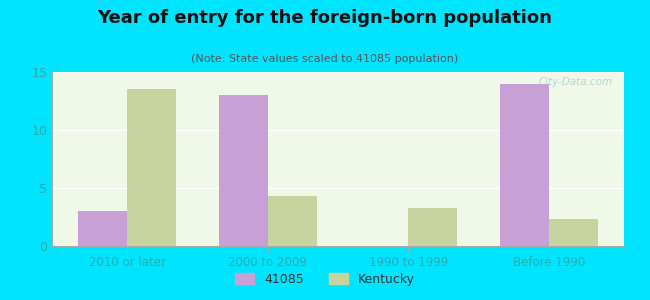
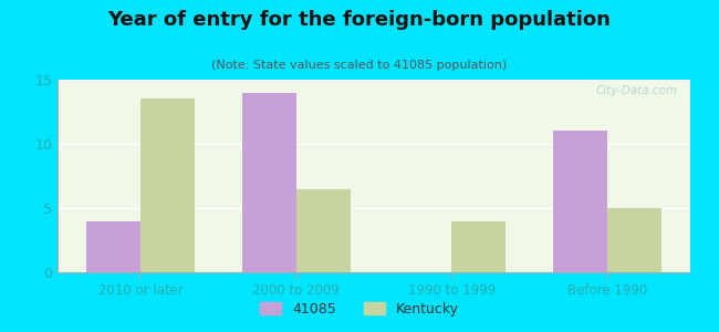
41085/2010 or later: 3 -> 4
41085/2000 to 2009: 13 -> 14
Kentucky/2000 to 2009: 4.3 -> 6.5
Kentucky/1990 to 1999: 3.3 -> 4.0
41085/Before 1990: 14 -> 11
Kentucky/Before 1990: 2.3 -> 5.0
